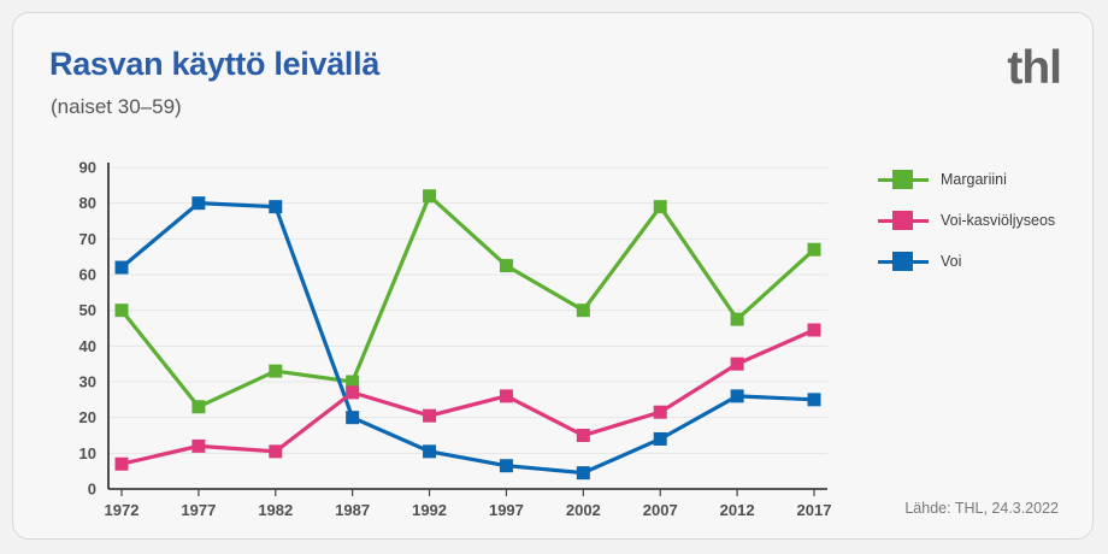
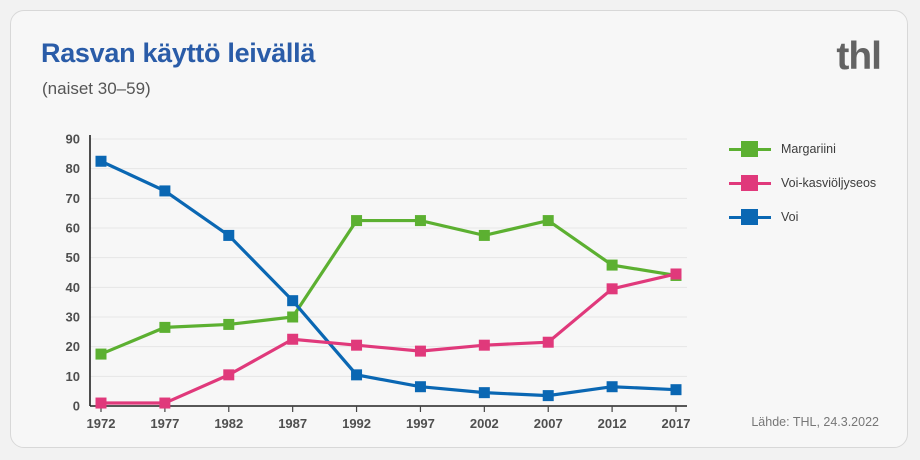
Margariini/1972: 50 -> 18
Voi-kasviöljyseos/1972: 7 -> 1
Voi/1972: 62 -> 82
Margariini/1977: 23 -> 26
Voi-kasviöljyseos/1977: 12 -> 1
Voi/1977: 80 -> 72
Margariini/1982: 33 -> 28
Voi/1982: 79 -> 58
Voi-kasviöljyseos/1987: 27 -> 22
Voi/1987: 20 -> 36
Margariini/1992: 82 -> 62
Voi-kasviöljyseos/1997: 26 -> 18
Margariini/2002: 50 -> 58
Voi-kasviöljyseos/2002: 15 -> 20
Margariini/2007: 79 -> 62
Voi/2007: 14 -> 4
Voi-kasviöljyseos/2012: 35 -> 40
Voi/2012: 26 -> 6
Margariini/2017: 67 -> 44
Voi/2017: 25 -> 6
